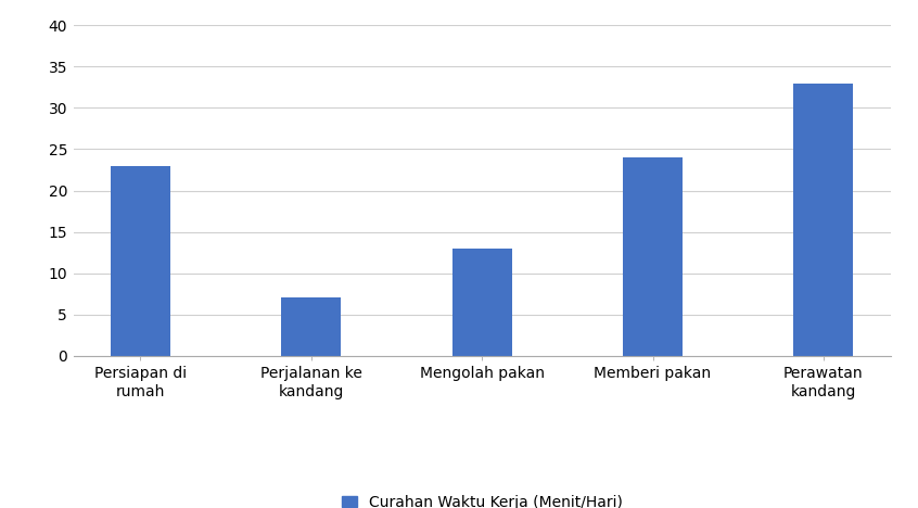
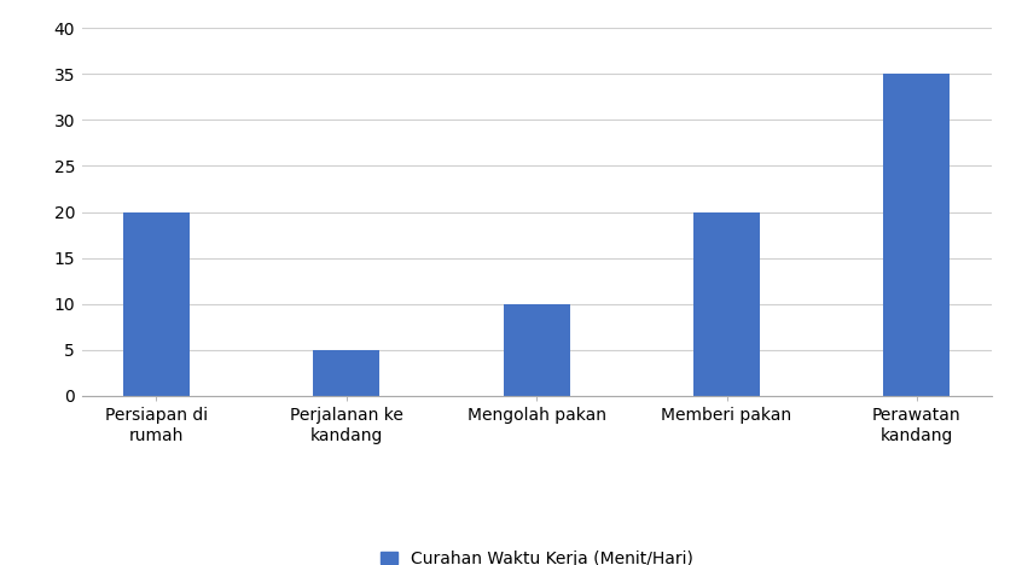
Persiapan di rumah: 23 -> 20
Perjalanan ke kandang: 7 -> 5
Mengolah pakan: 13 -> 10
Memberi pakan: 24 -> 20
Perawatan kandang: 33 -> 35
